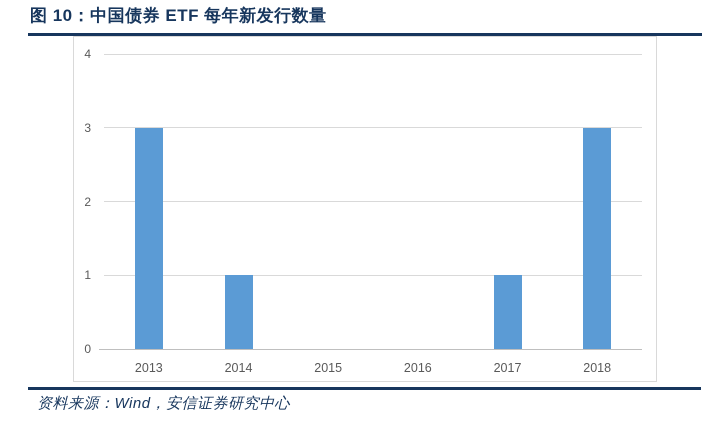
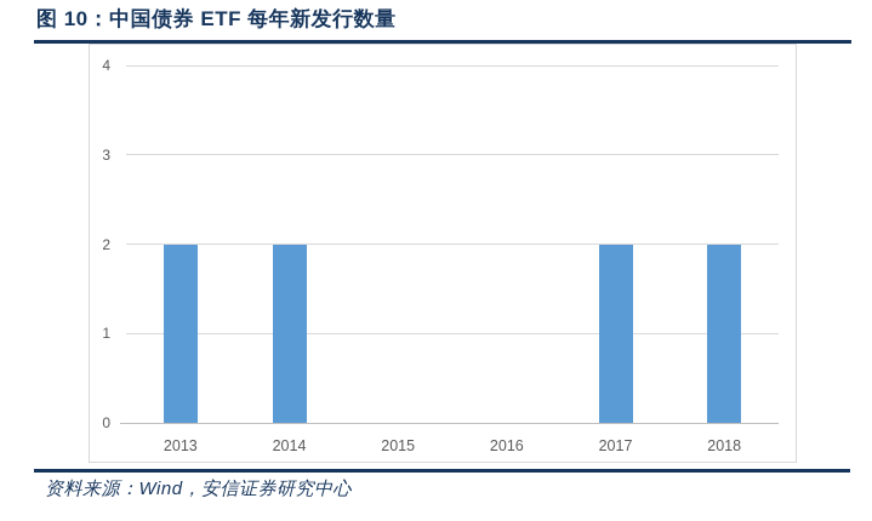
2013: 3 -> 2
2014: 1 -> 2
2017: 1 -> 2
2018: 3 -> 2
